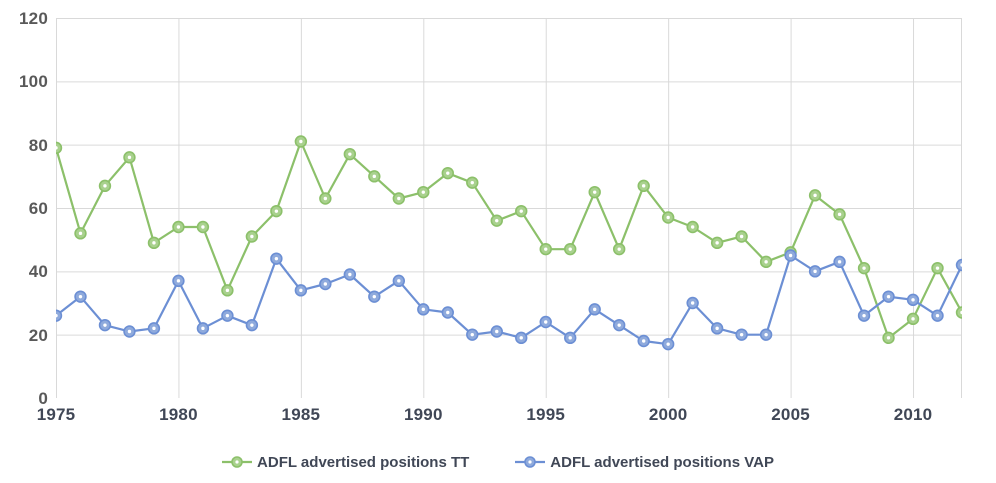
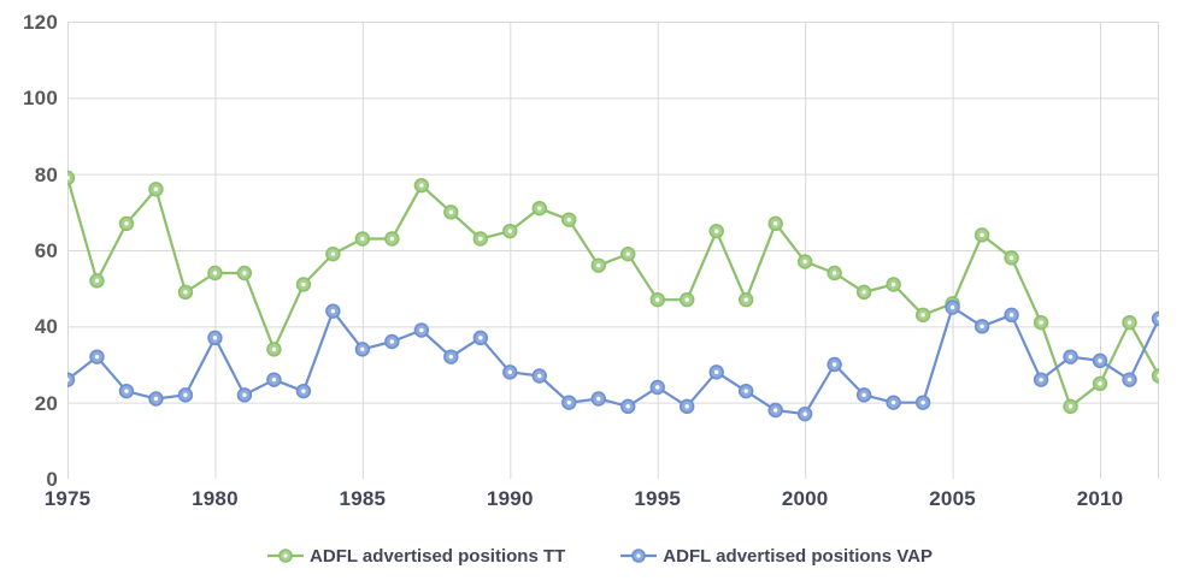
ADFL advertised positions TT/1985: 81 -> 63
